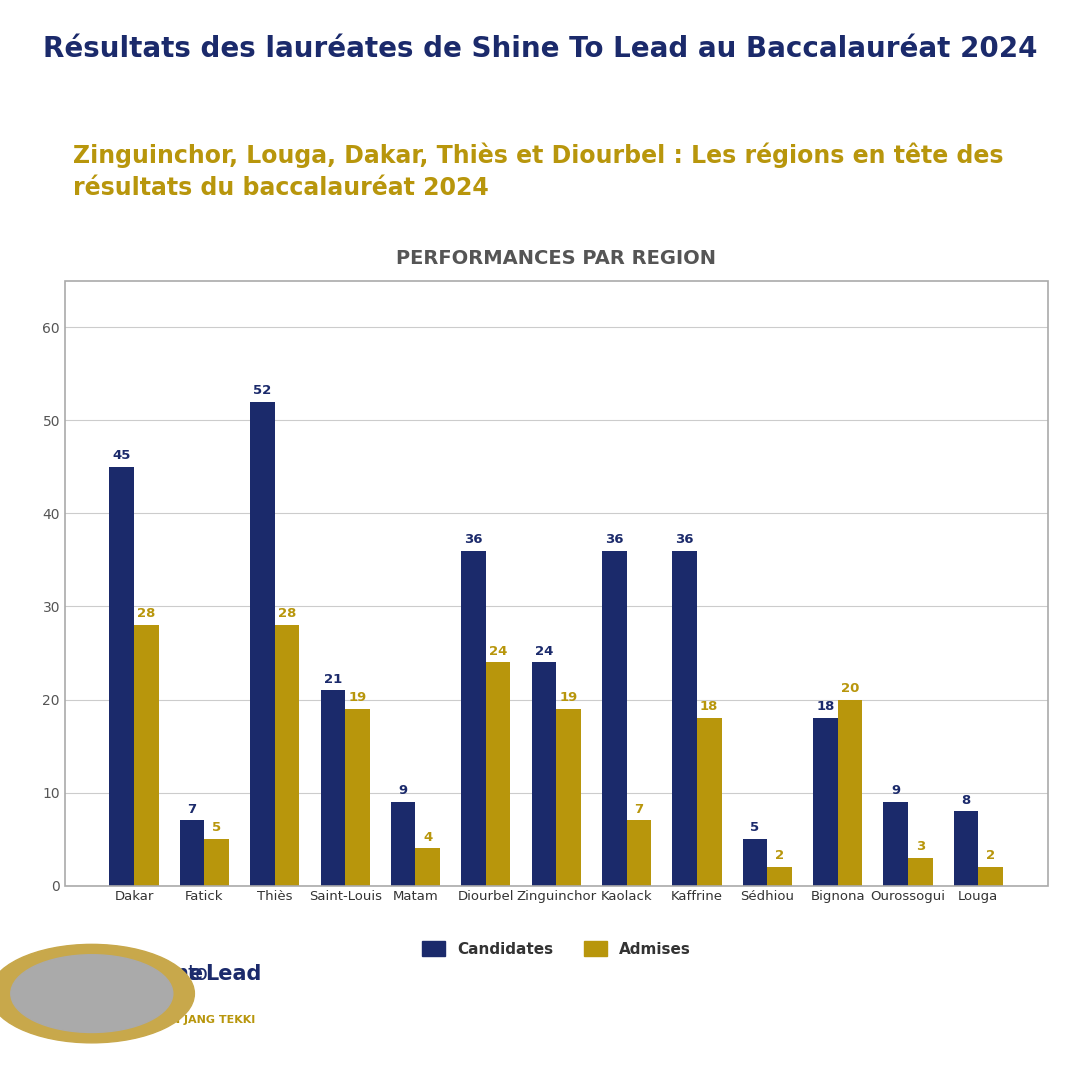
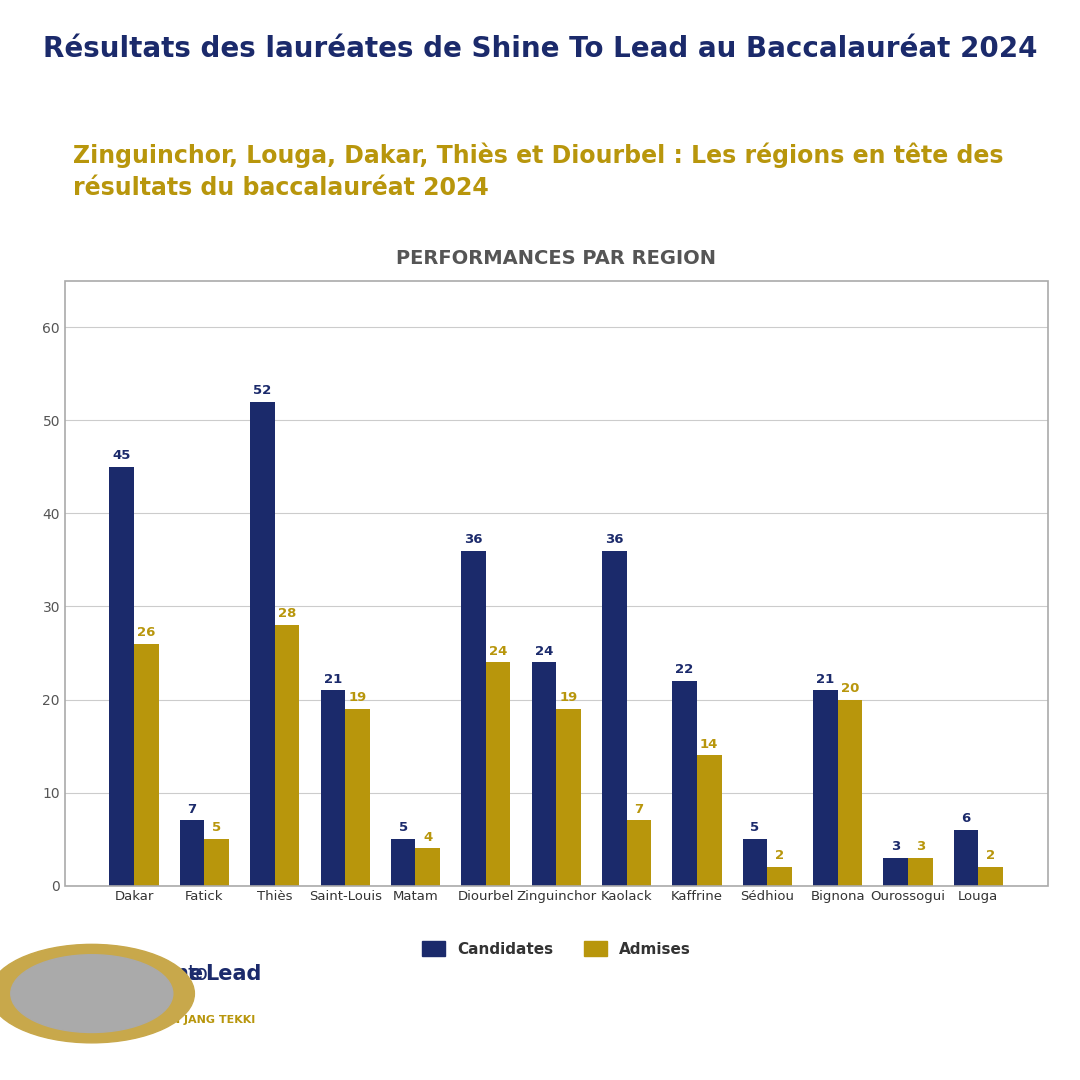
Admises/Dakar: 28 -> 26
Candidates/Matam: 9 -> 5
Candidates/Kaffrine: 36 -> 22
Admises/Kaffrine: 18 -> 14
Candidates/Bignona: 18 -> 21
Candidates/Ourossogui: 9 -> 3
Candidates/Louga: 8 -> 6
